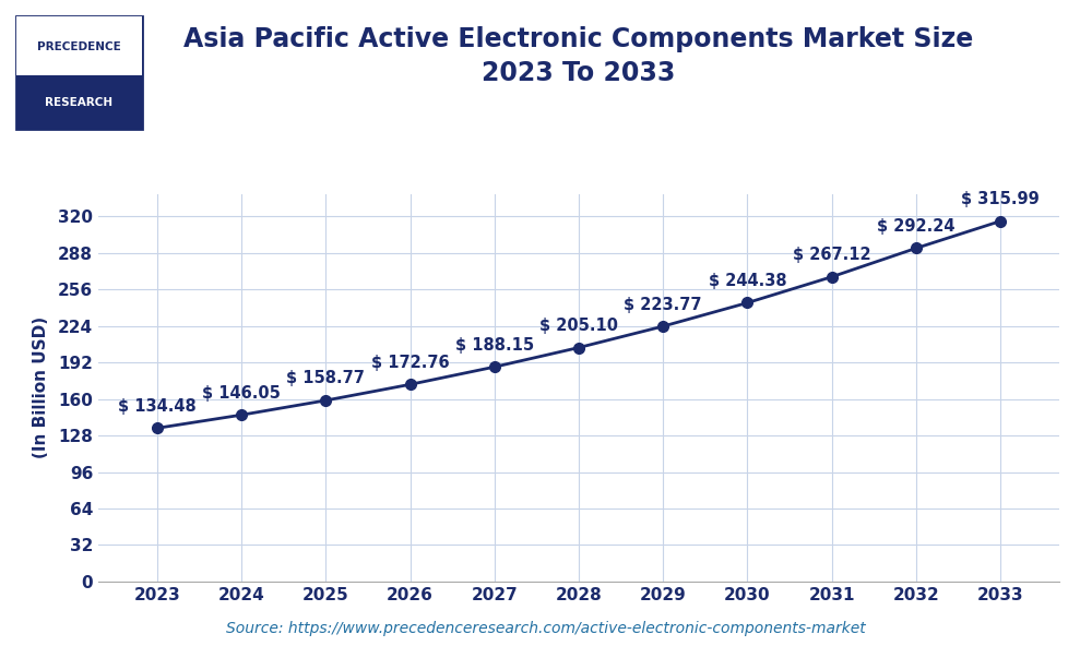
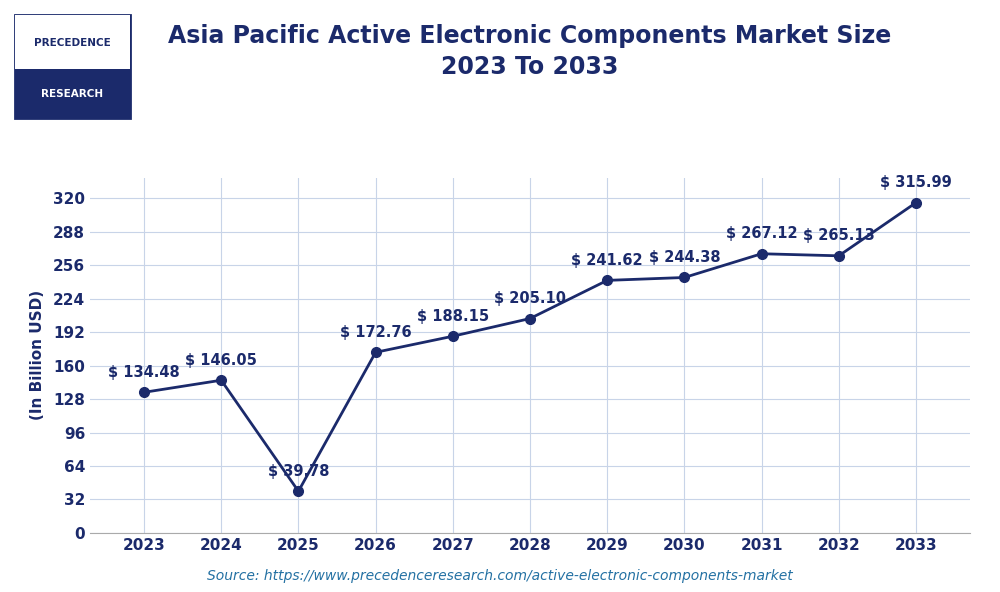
2025: 158.77 -> 39.78
2029: 223.77 -> 241.62
2032: 292.24 -> 265.13
